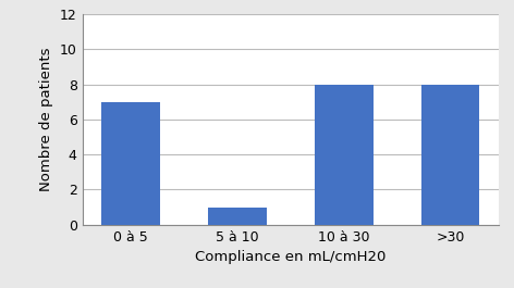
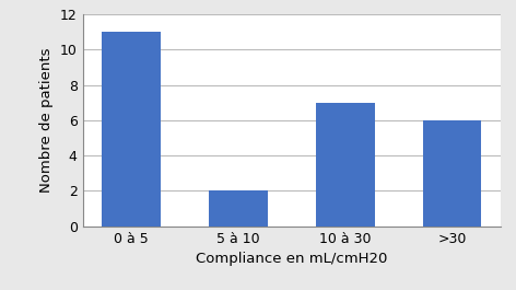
0 à 5: 7 -> 11
5 à 10: 1 -> 2
10 à 30: 8 -> 7
>30: 8 -> 6
